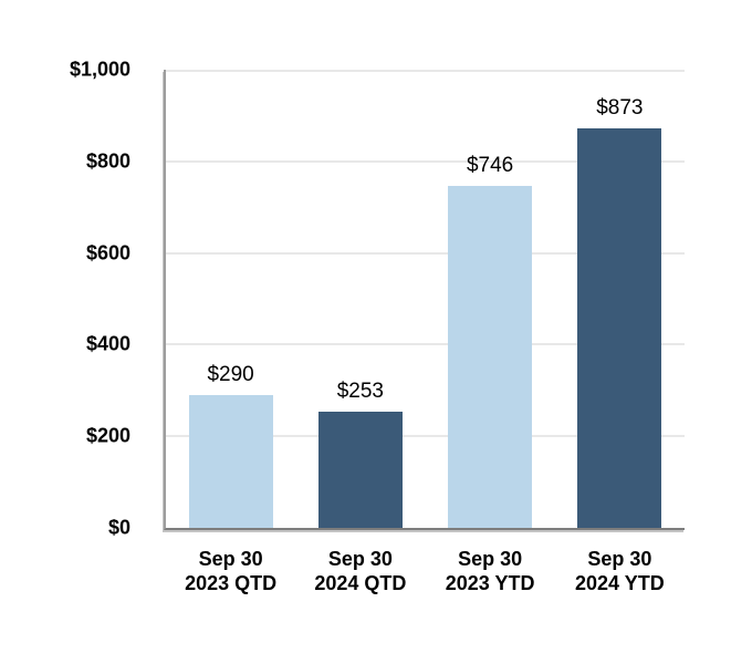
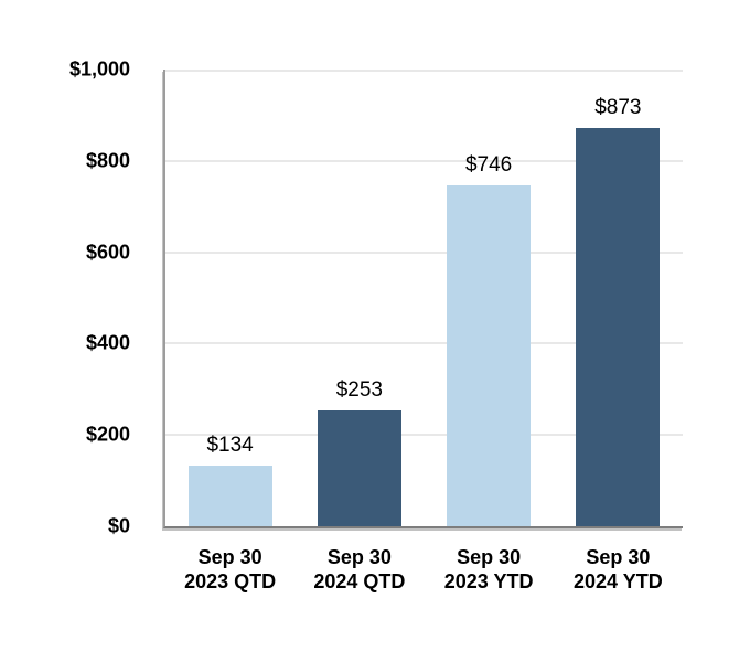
Sep 30 2023 QTD: $290 -> $134
